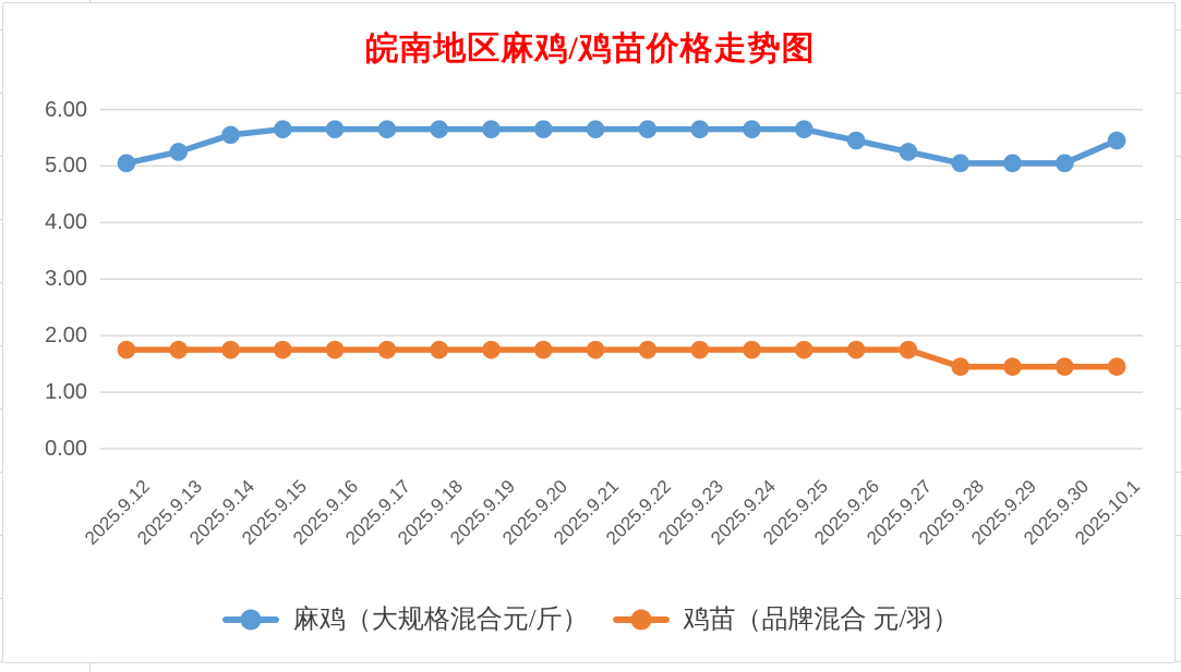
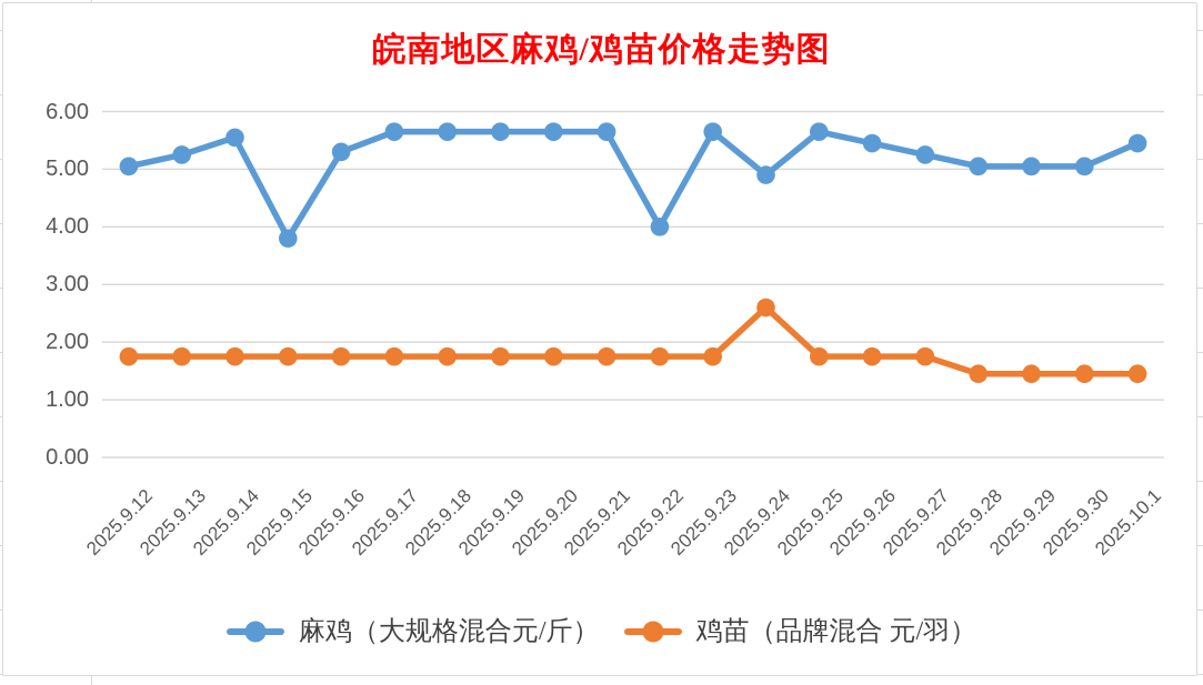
麻鸡（大规格混合元/斤）/2025.9.15: 5.7 -> 3.8
麻鸡（大规格混合元/斤）/2025.9.16: 5.7 -> 5.3
麻鸡（大规格混合元/斤）/2025.9.22: 5.7 -> 4.0
麻鸡（大规格混合元/斤）/2025.9.24: 5.7 -> 4.9
鸡苗（品牌混合 元/羽）/2025.9.24: 1.8 -> 2.6
